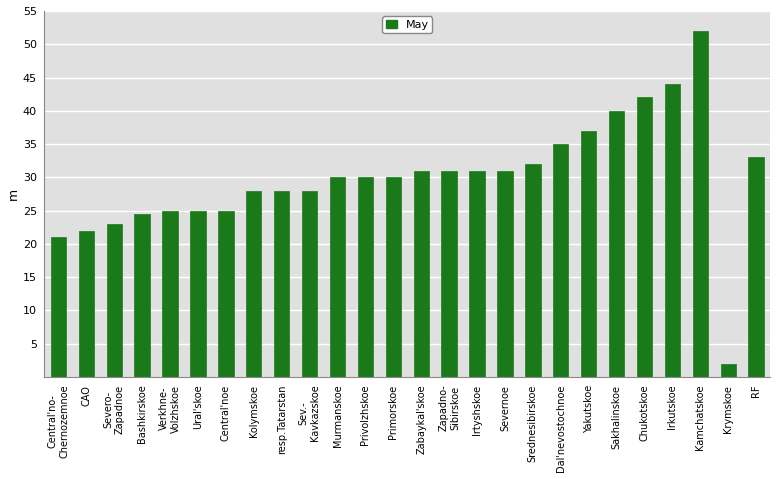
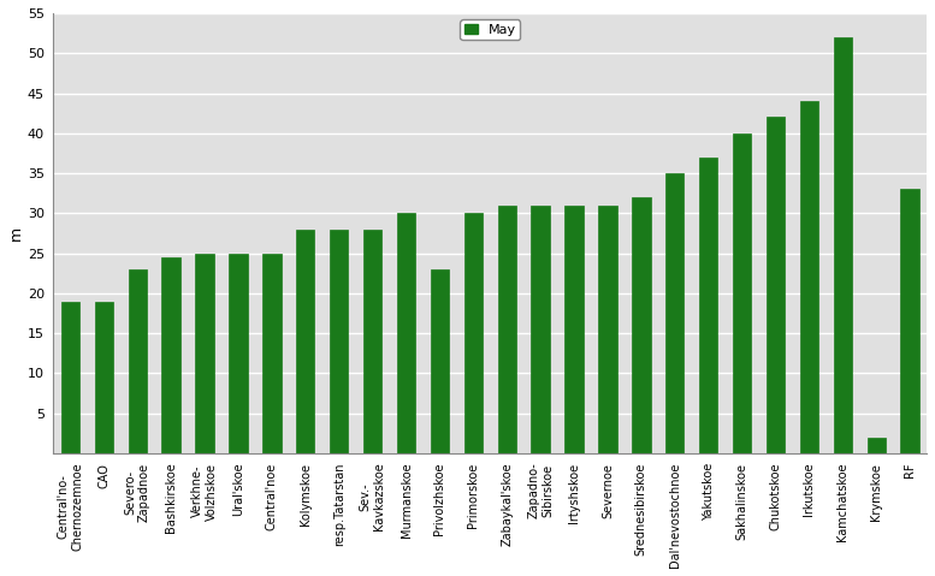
Central'no- Chernozemnoe: 21.0 -> 19.0
CAO: 22.0 -> 19.0
Privolzhskoe: 30.0 -> 23.0
